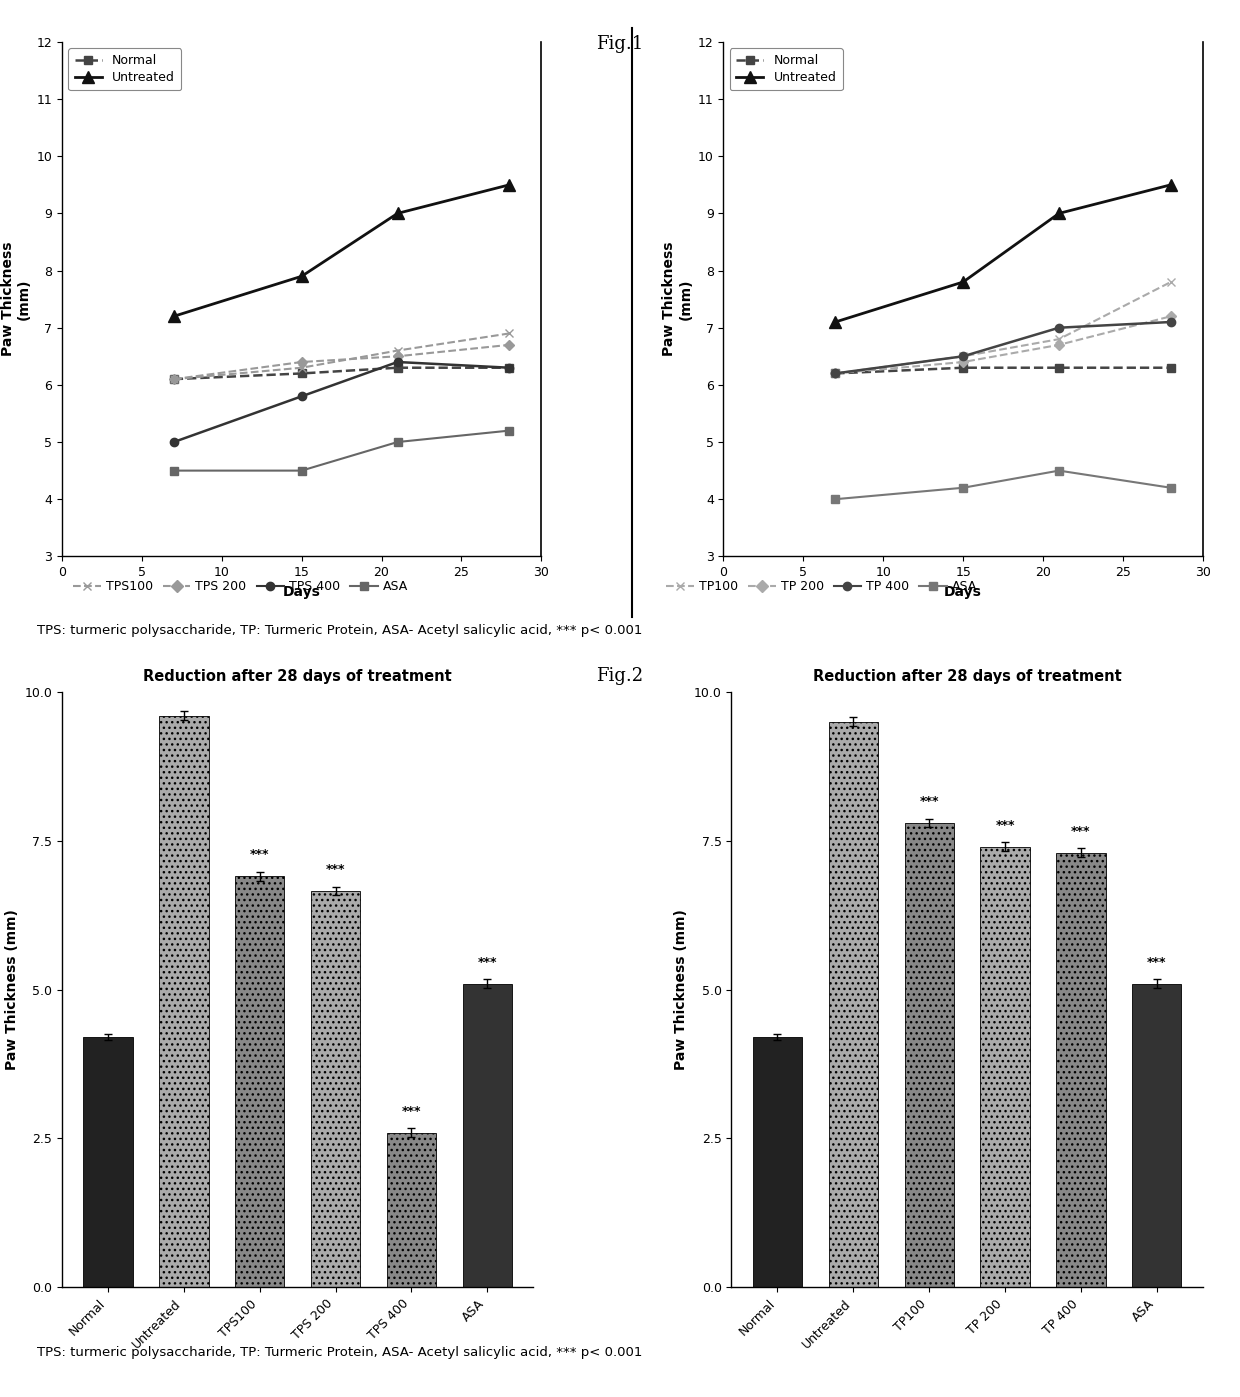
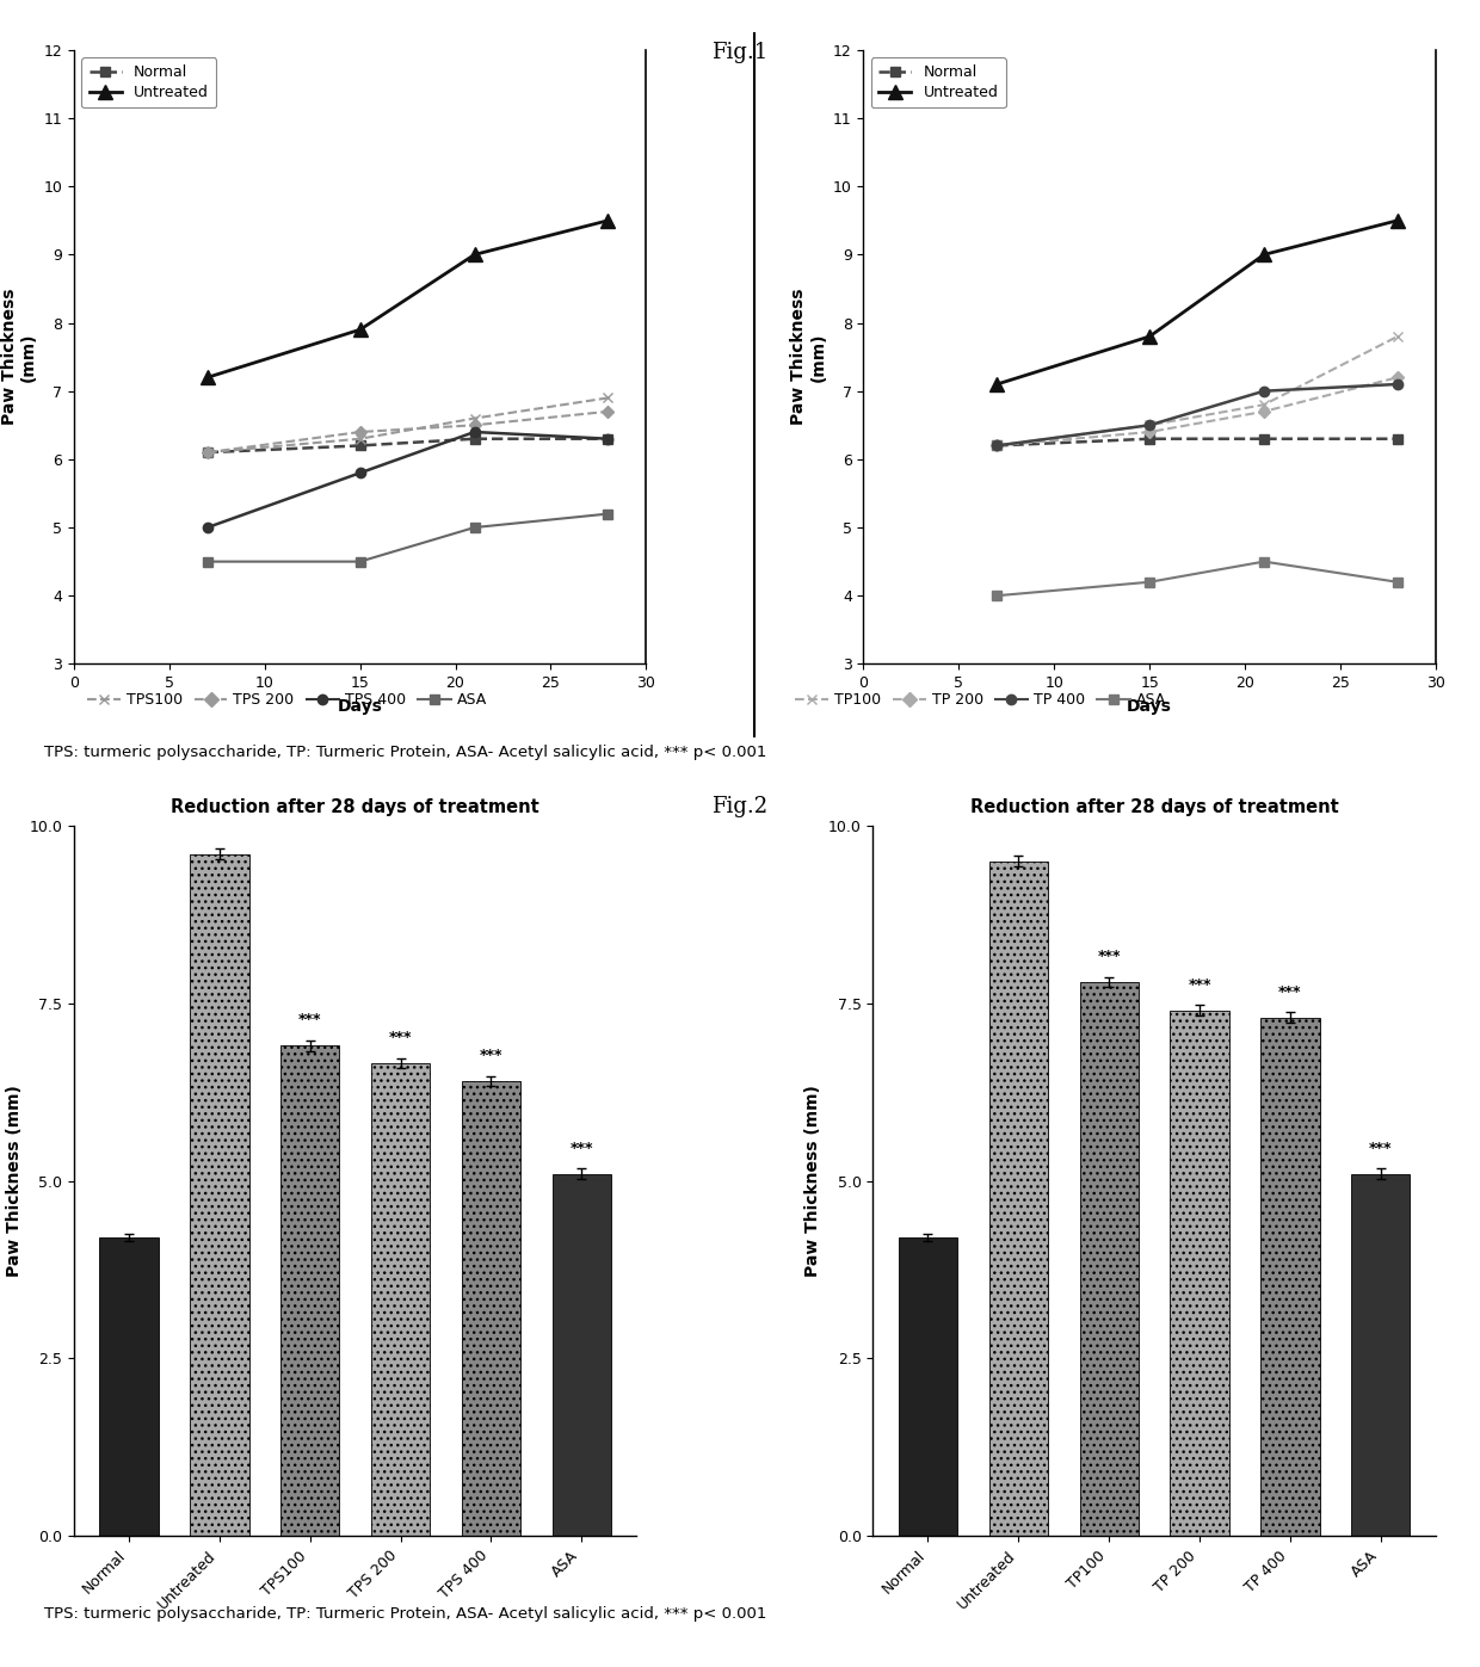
TPS 400: 2.60 -> 6.40
